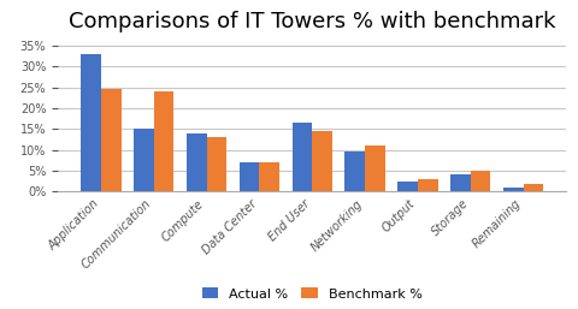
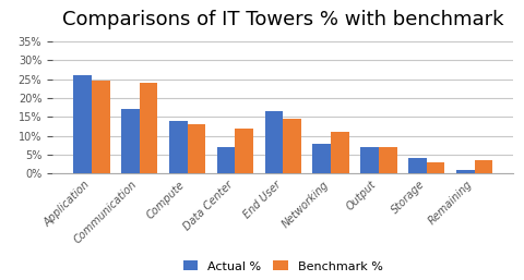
Actual %/Application: 33.0% -> 26.0%
Actual %/Communication: 15.0% -> 17.0%
Benchmark %/Data Center: 7.0% -> 12.0%
Actual %/Networking: 9.5% -> 8.0%
Actual %/Output: 2.5% -> 7.0%
Benchmark %/Output: 3.0% -> 7.0%
Benchmark %/Storage: 5.0% -> 3.0%
Benchmark %/Remaining: 1.7% -> 3.5%
